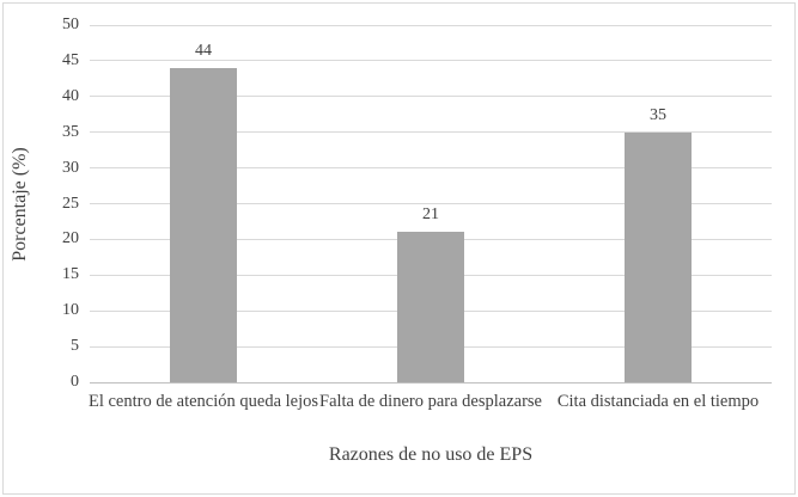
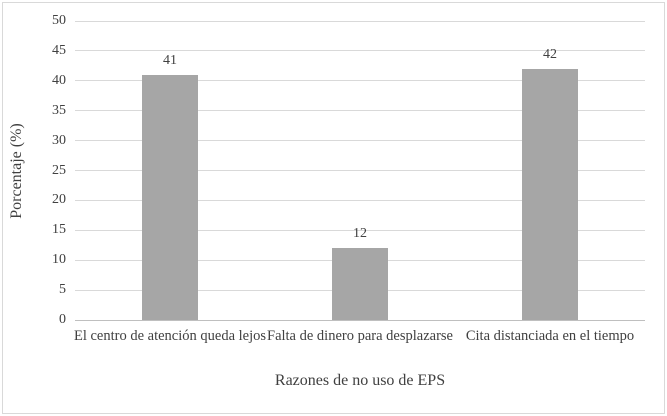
El centro de atención queda lejos: 44 -> 41
Falta de dinero para desplazarse: 21 -> 12
Cita distanciada en el tiempo: 35 -> 42
